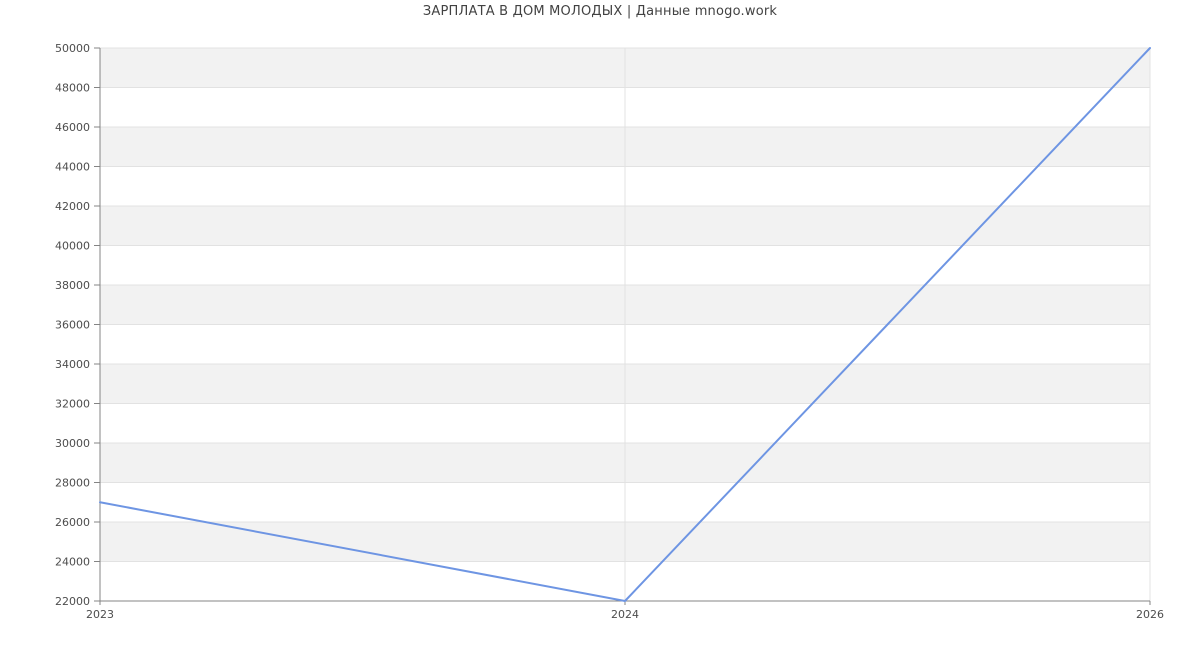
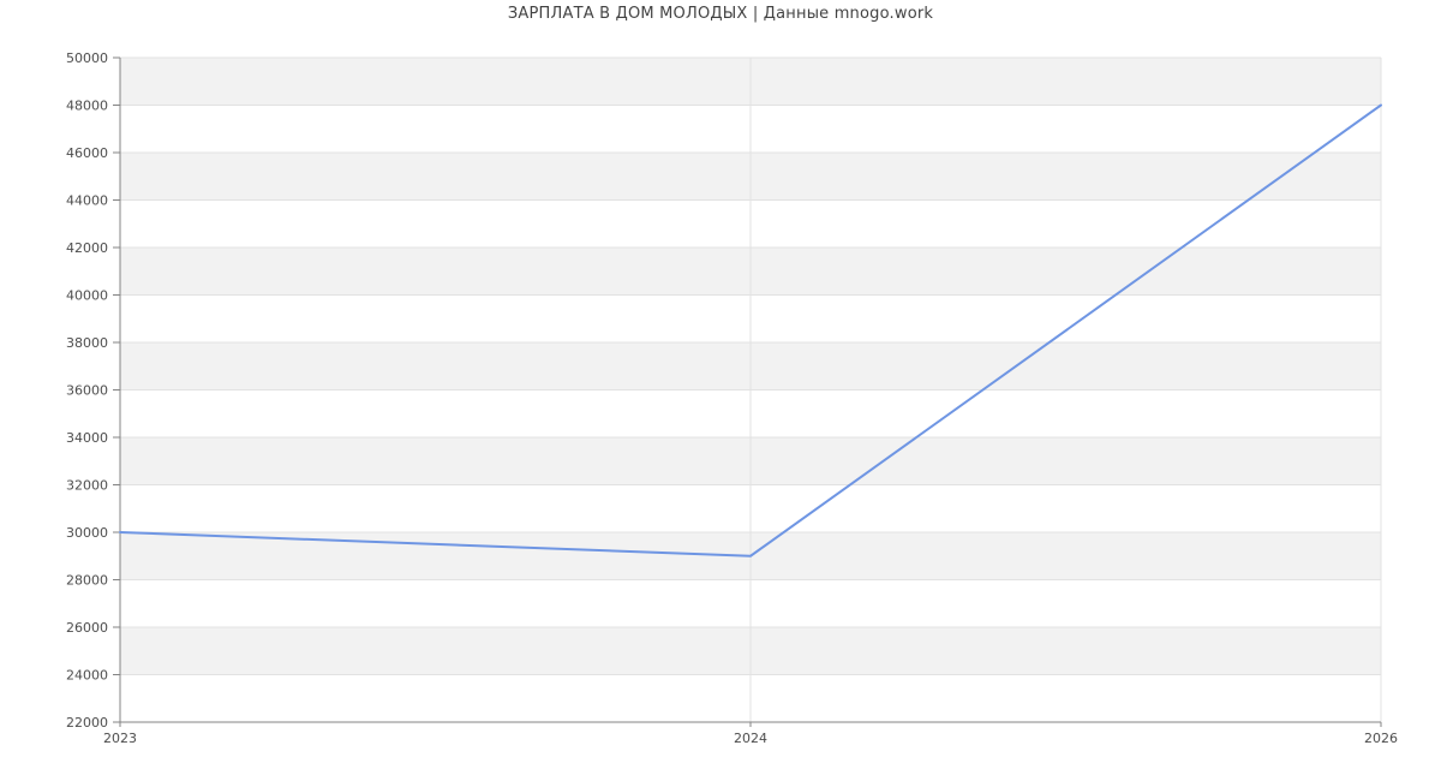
2023: 27000 -> 30000
2024: 22000 -> 29000
2026: 50000 -> 48000
